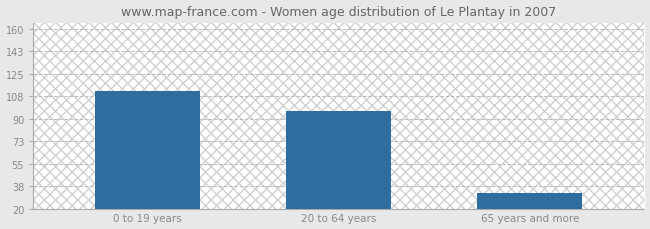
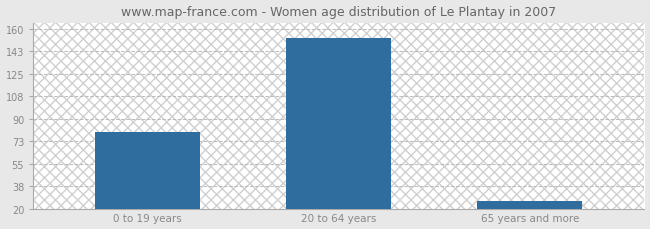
0 to 19 years: 112 -> 80
20 to 64 years: 96 -> 153
65 years and more: 32 -> 26
